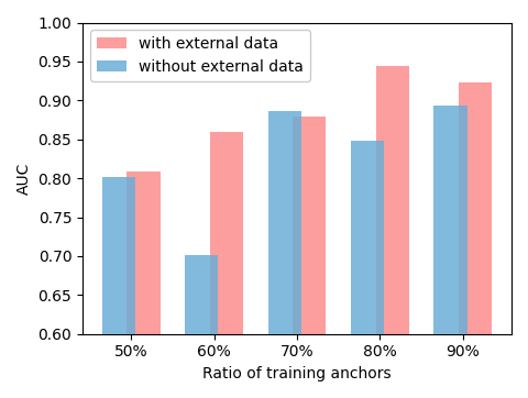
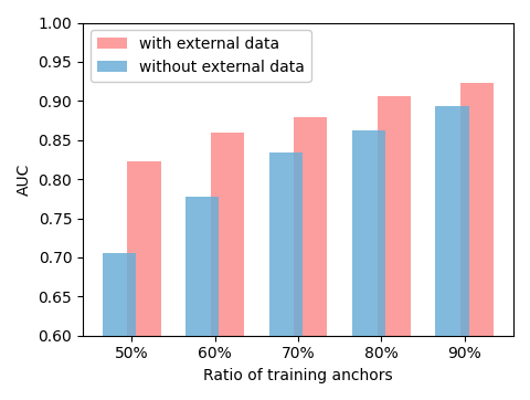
without external data/50%: 0.802 -> 0.705
with external data/50%: 0.808 -> 0.823
without external data/60%: 0.702 -> 0.777
without external data/70%: 0.886 -> 0.834
without external data/80%: 0.848 -> 0.863
with external data/80%: 0.944 -> 0.906
